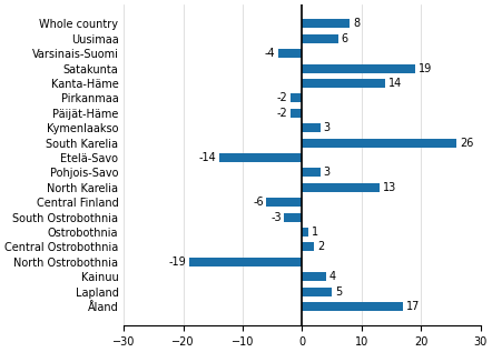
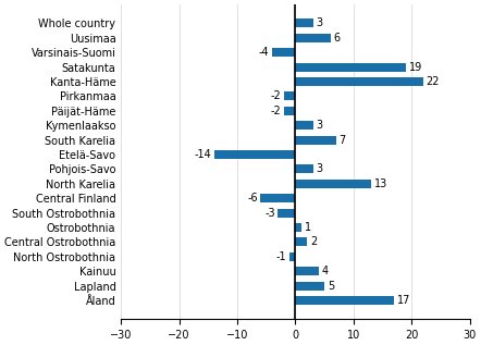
Whole country: 8 -> 3
Kanta-Häme: 14 -> 22
South Karelia: 26 -> 7
North Ostrobothnia: -19 -> -1
